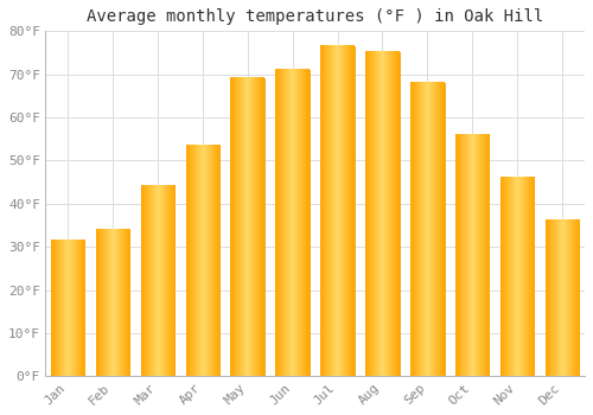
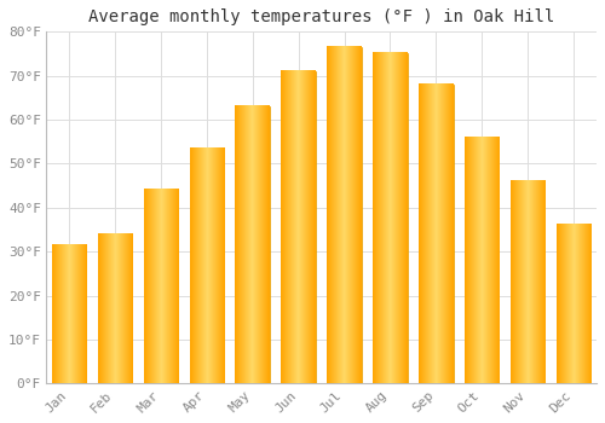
May: 69.0°F -> 63.0°F
